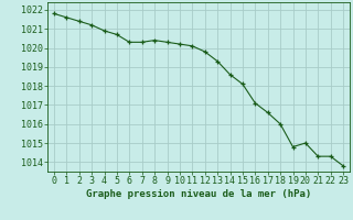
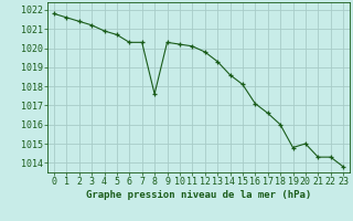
8: 1020.4 -> 1017.6
